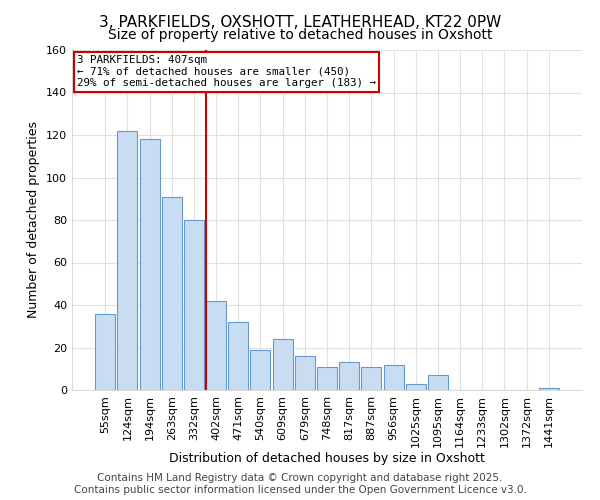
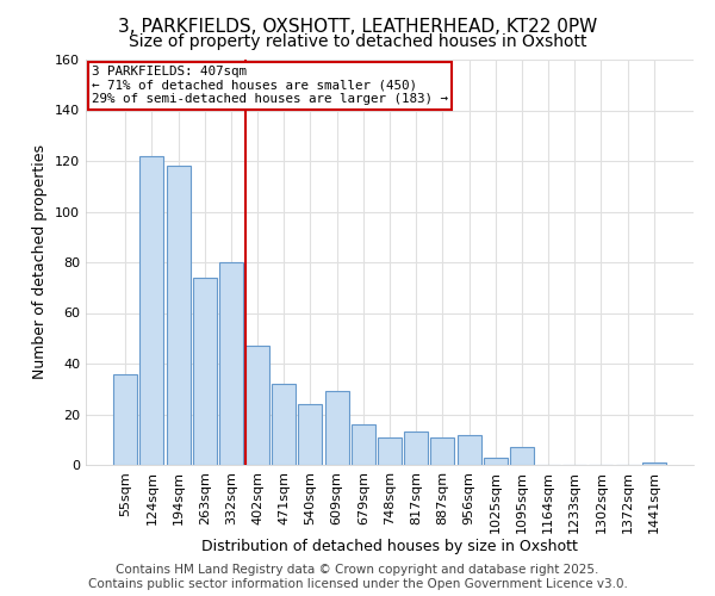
263sqm: 91 -> 74
402sqm: 42 -> 47
540sqm: 19 -> 24
609sqm: 24 -> 29
